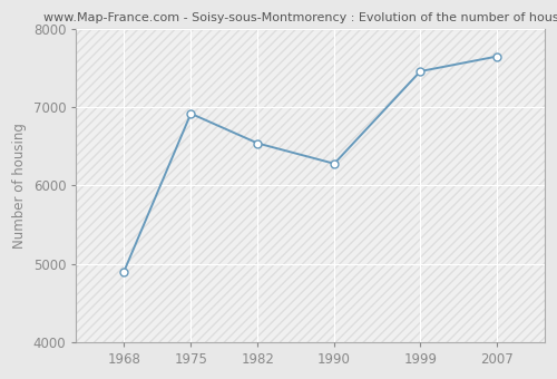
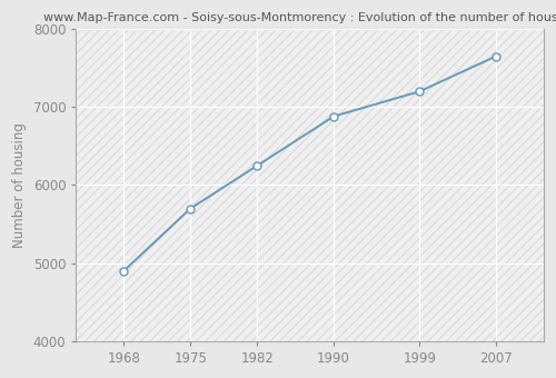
1975: 6920 -> 5700
1982: 6540 -> 6250
1990: 6280 -> 6880
1999: 7460 -> 7200
